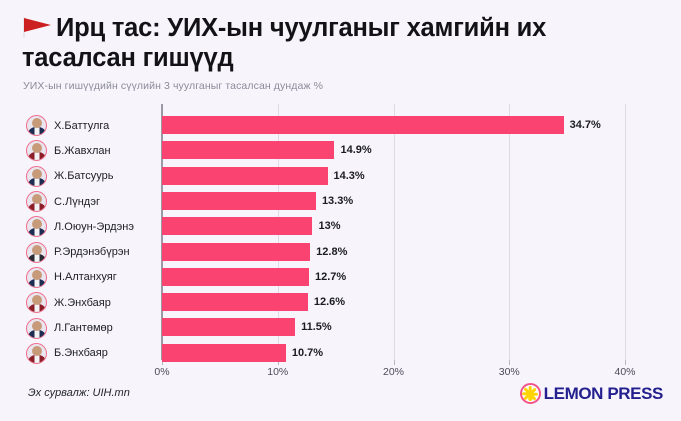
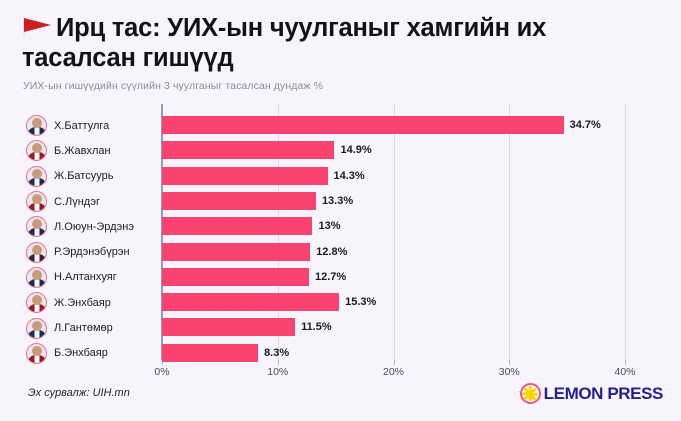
Ж.Энхбаяр: 12.6% -> 15.3%
Б.Энхбаяр: 10.7% -> 8.3%
